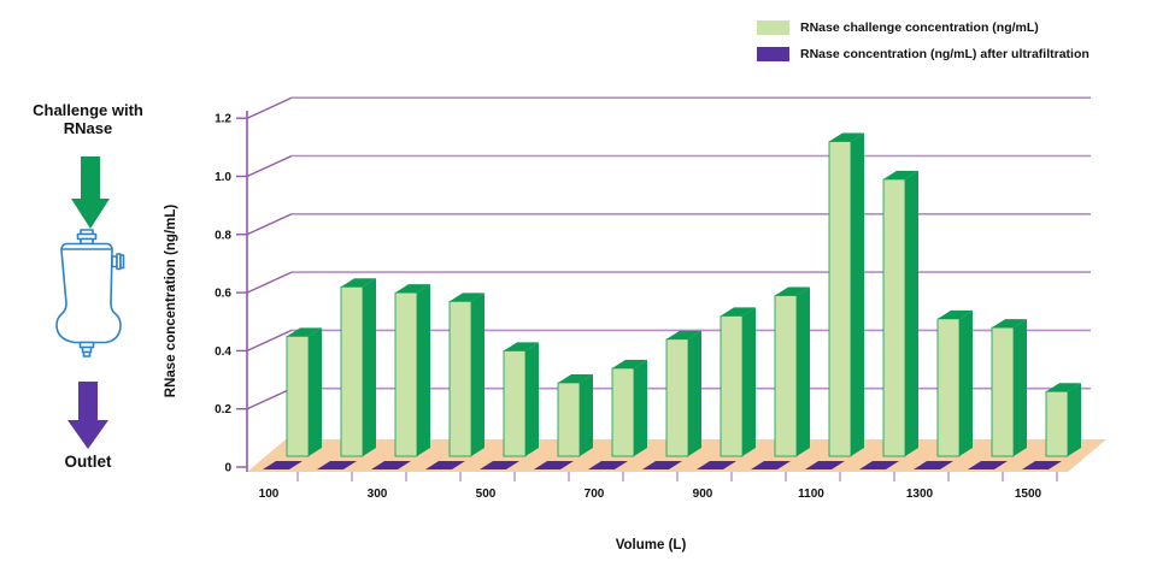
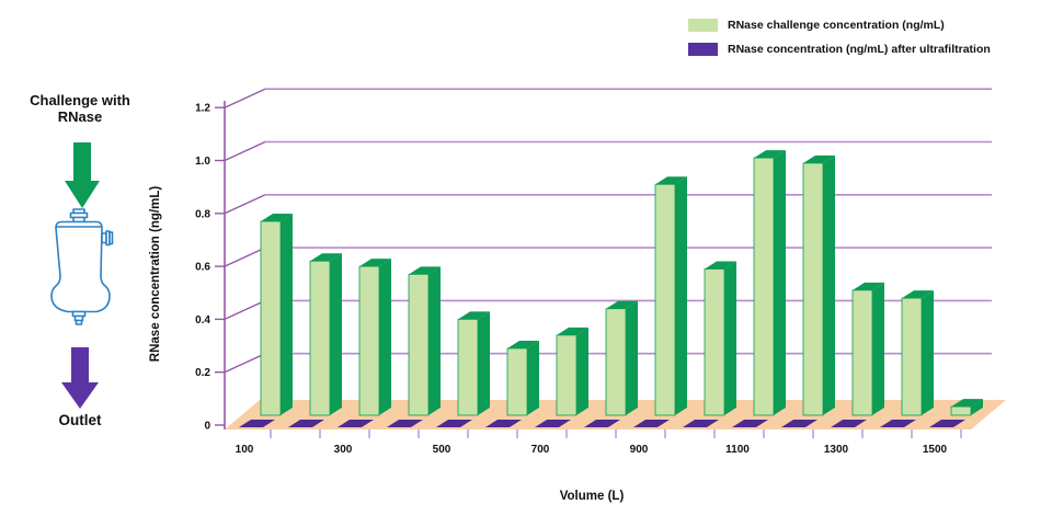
RNase challenge concentration (ng/mL)/100: 0.45 -> 0.77
RNase challenge concentration (ng/mL)/900: 0.52 -> 0.91
RNase challenge concentration (ng/mL)/1100: 1.12 -> 1.01
RNase challenge concentration (ng/mL)/1500: 0.26 -> 0.07
